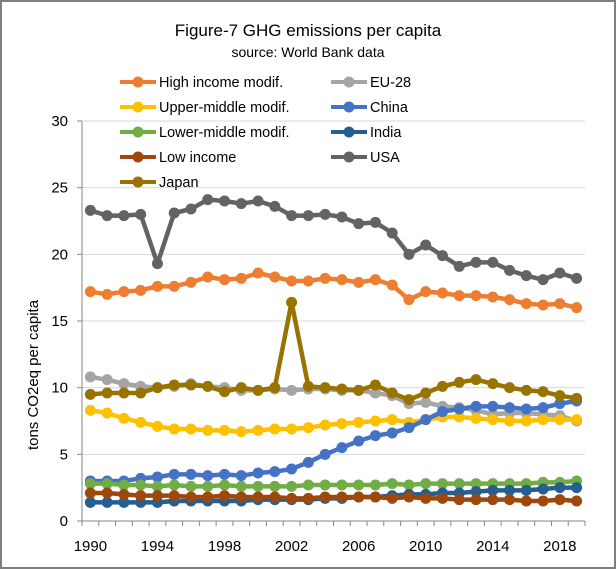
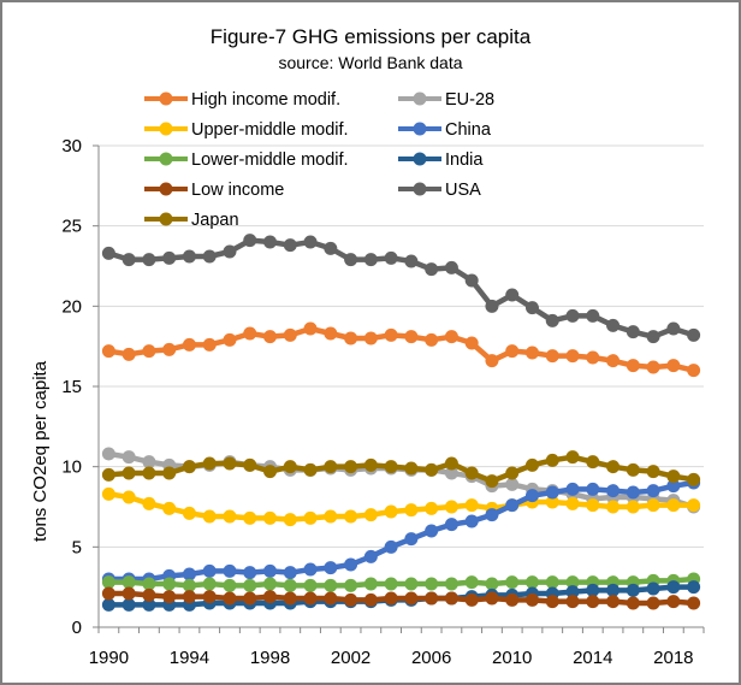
USA/1994: 19.3 -> 23.1
Japan/2002: 16.4 -> 10.0
